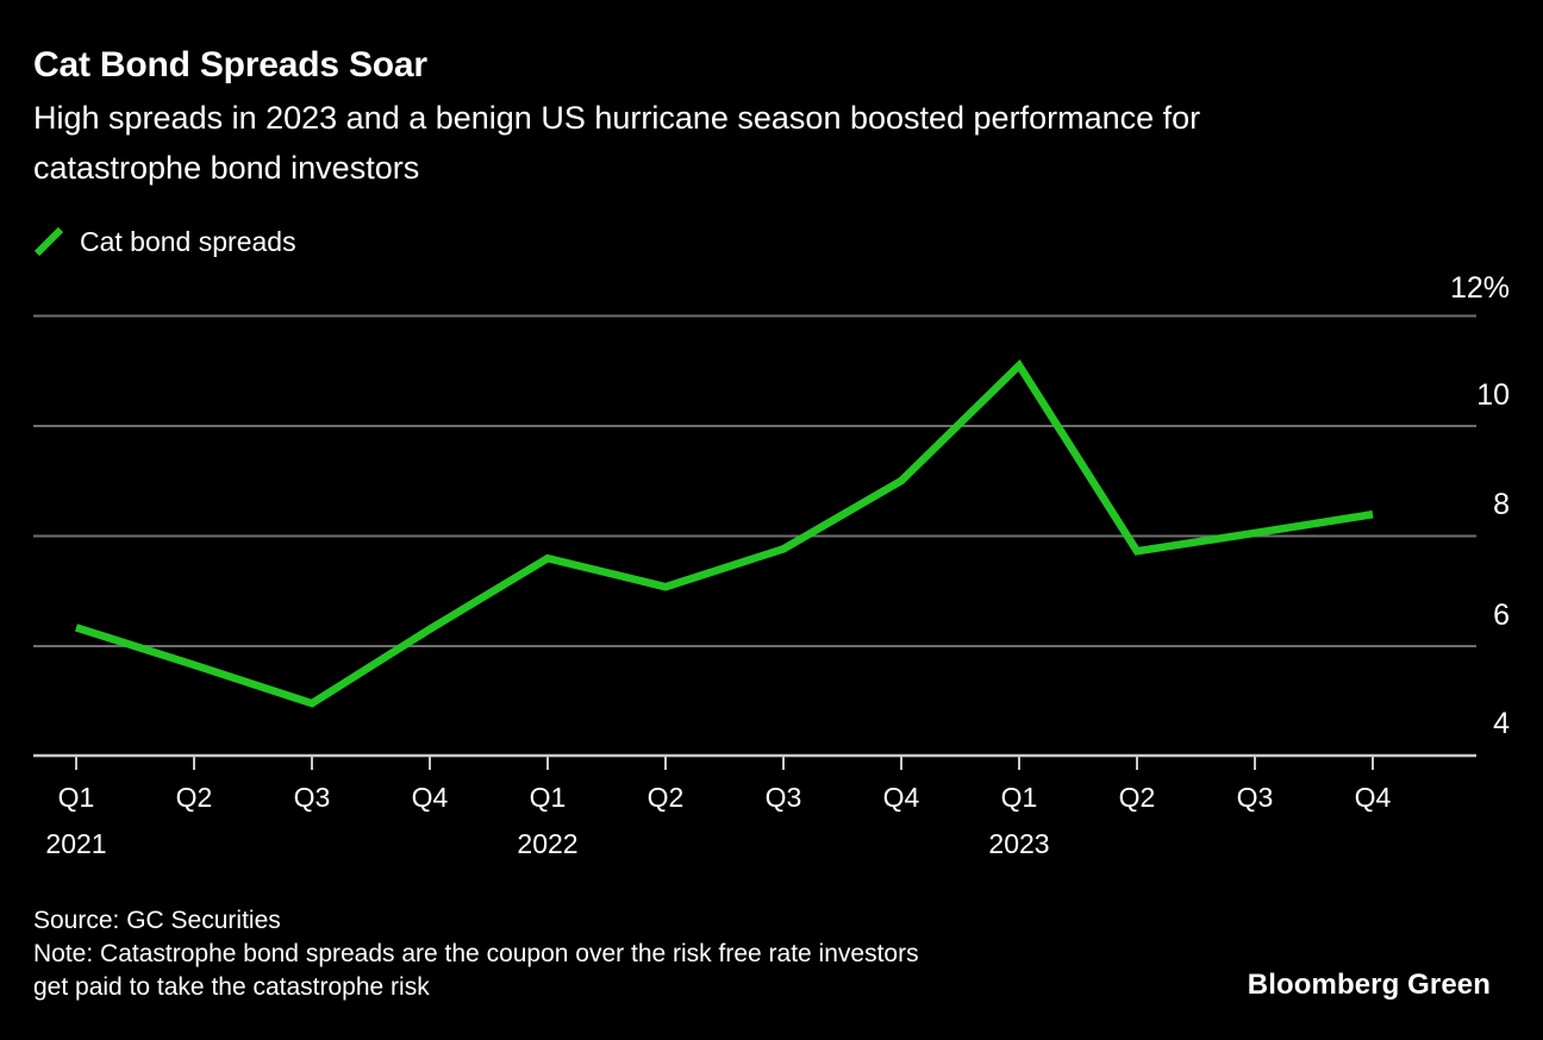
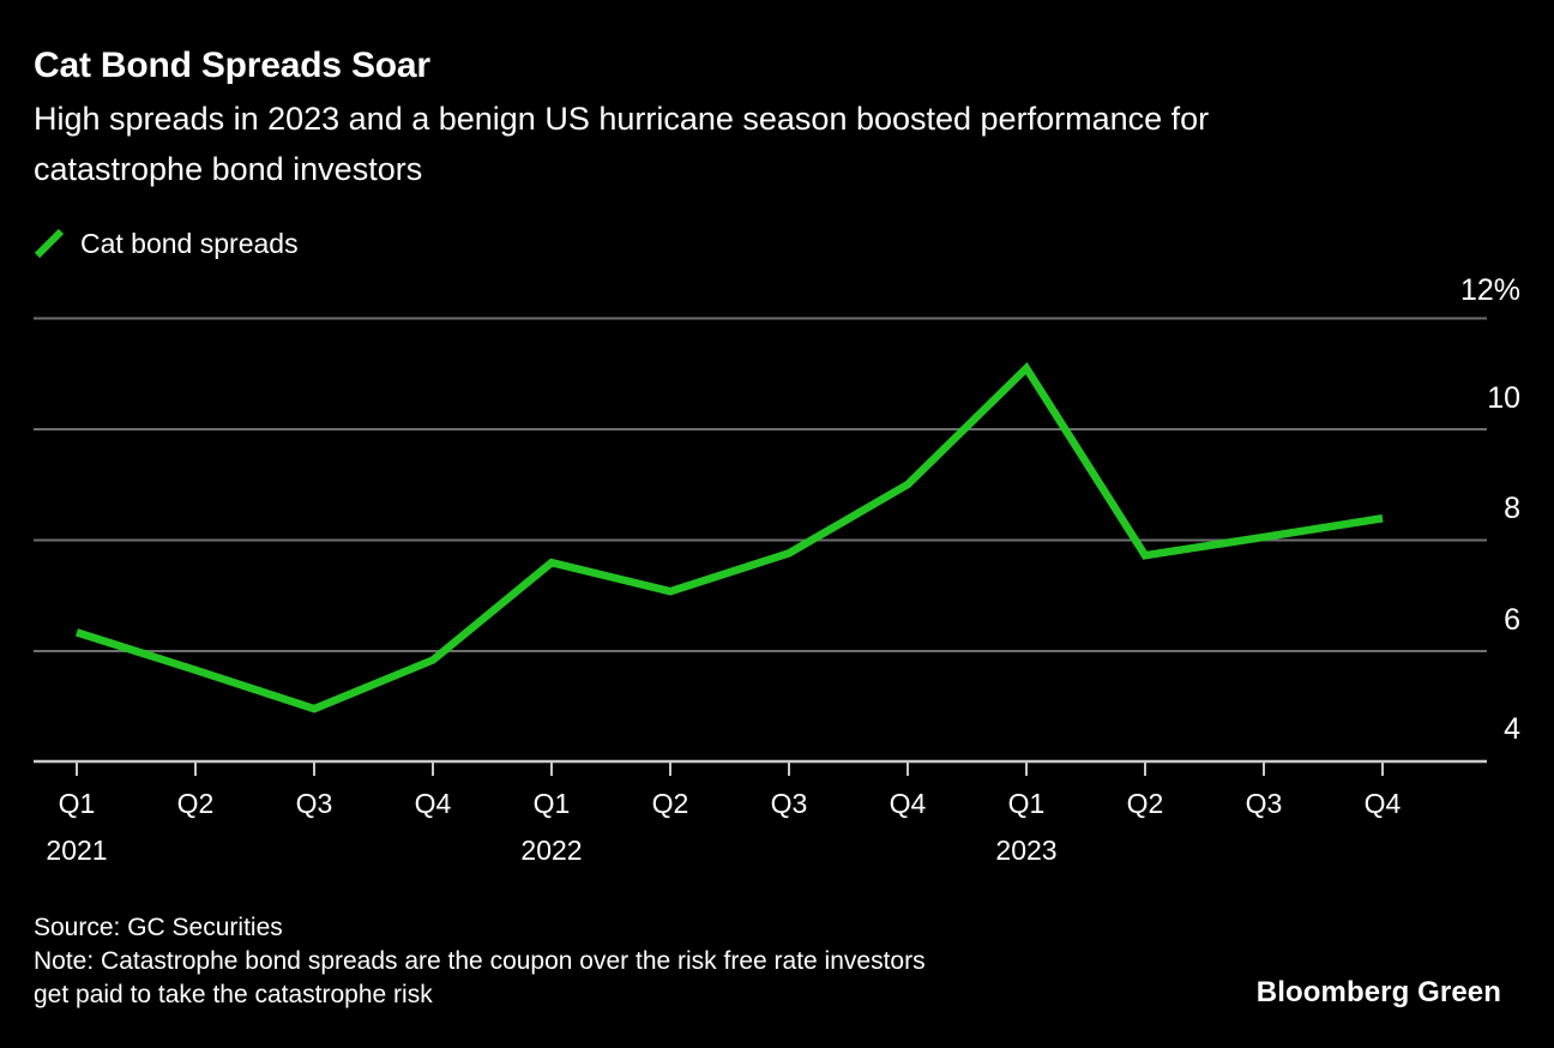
Q4 2021: 6.3% -> 5.8%
